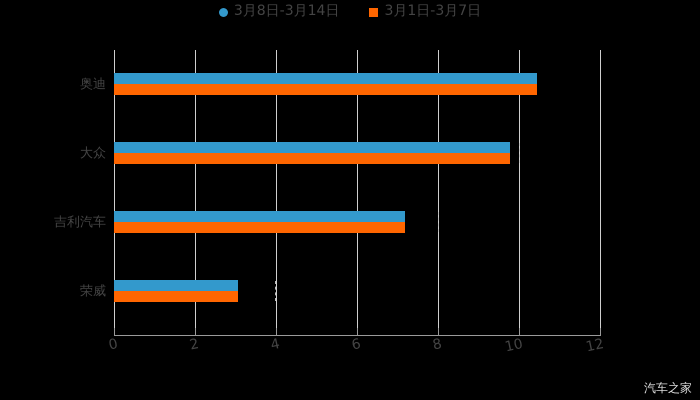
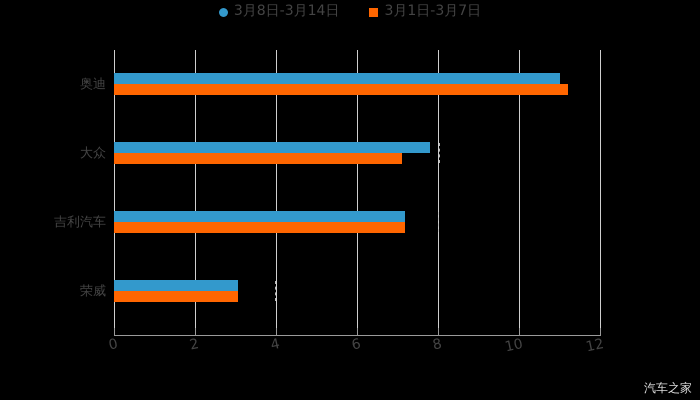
3月8日-3月14日/奥迪: 10.4 -> 11.0
3月1日-3月7日/奥迪: 10.4 -> 11.2
3月8日-3月14日/大众: 9.8 -> 7.8
3月1日-3月7日/大众: 9.8 -> 7.1
